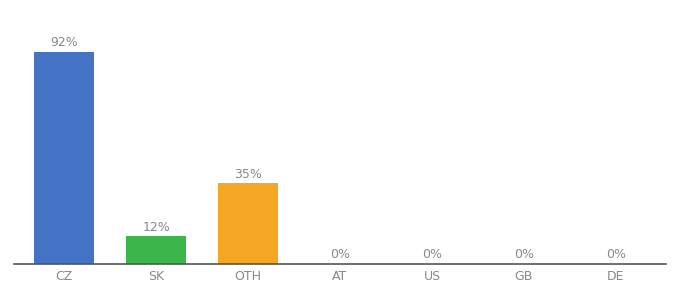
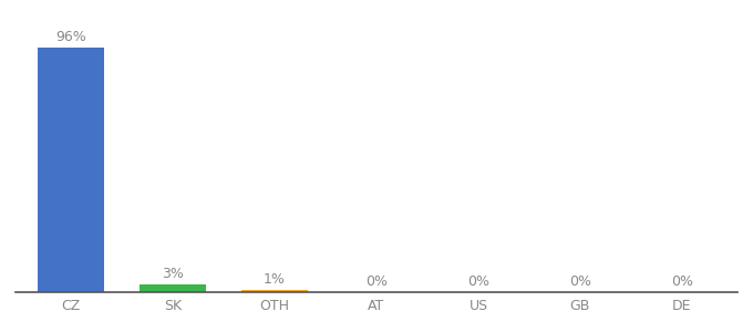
CZ: 92% -> 96%
SK: 12% -> 3%
OTH: 35% -> 1%
